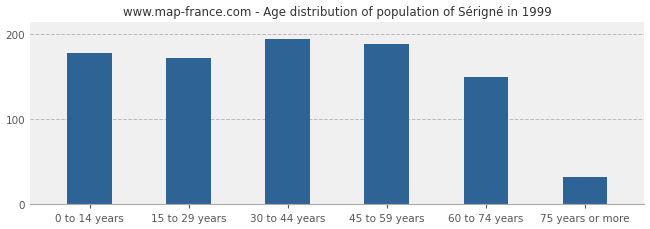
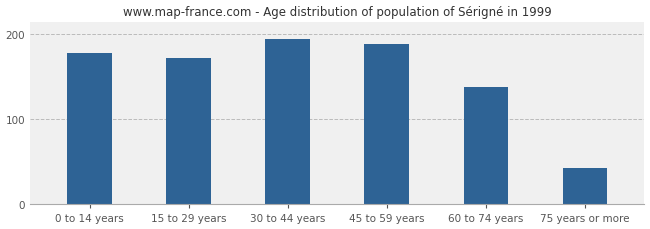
60 to 74 years: 150 -> 138
75 years or more: 32 -> 43
